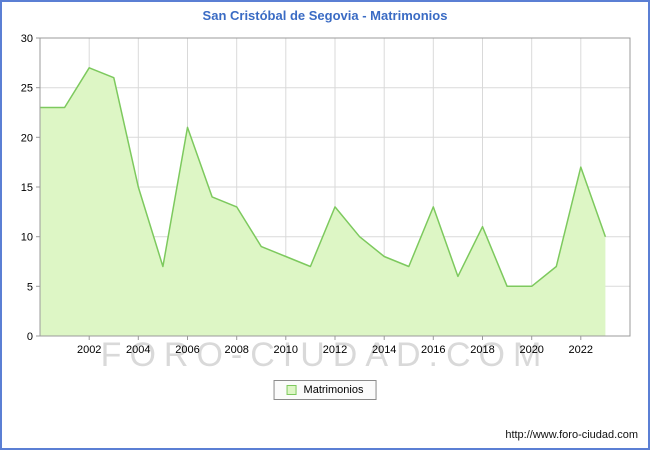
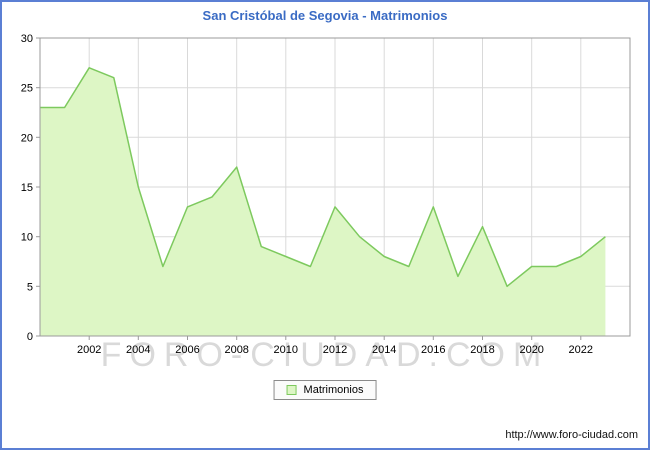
2006: 21 -> 13
2008: 13 -> 17
2020: 5 -> 7
2022: 17 -> 8
